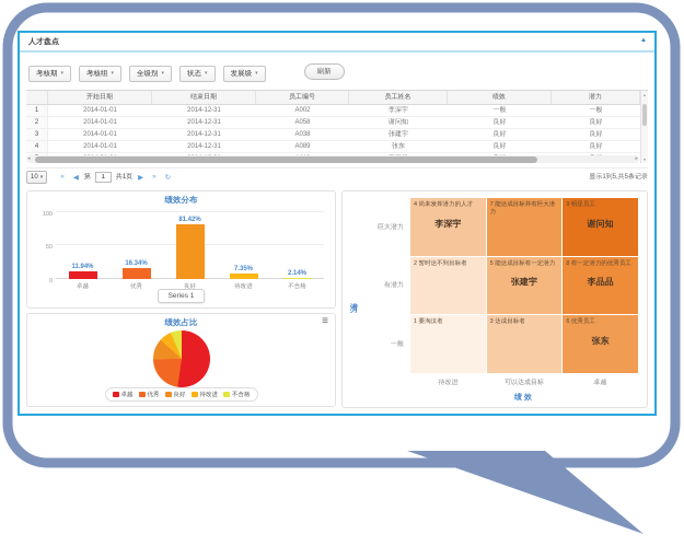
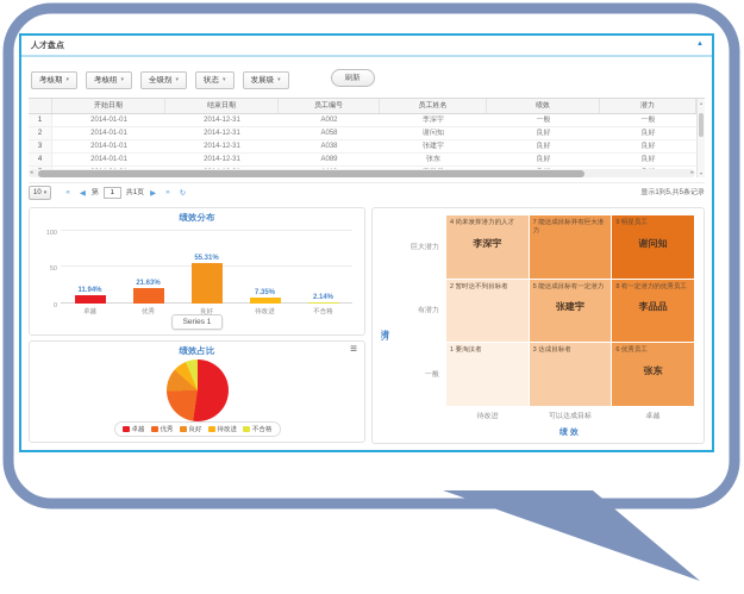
绩效分布/优秀: 16.34% -> 21.63%
绩效分布/良好: 81.42% -> 55.31%
